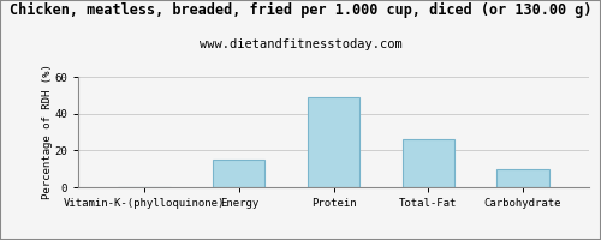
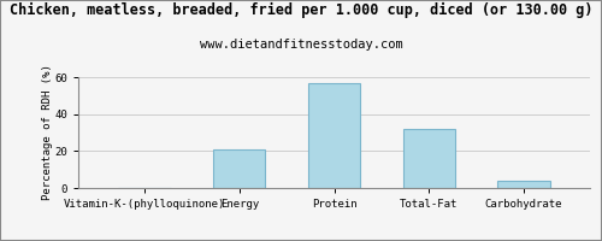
Energy: 15 -> 21
Protein: 49 -> 57
Total-Fat: 26 -> 32
Carbohydrate: 10 -> 4
